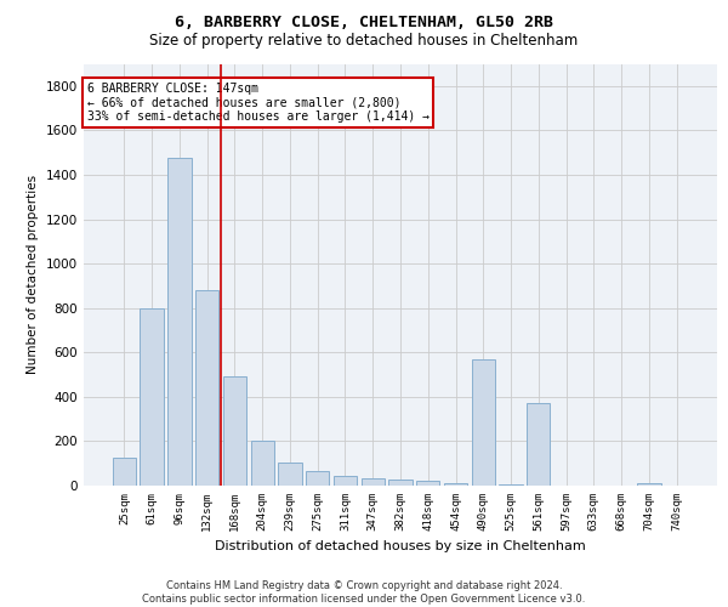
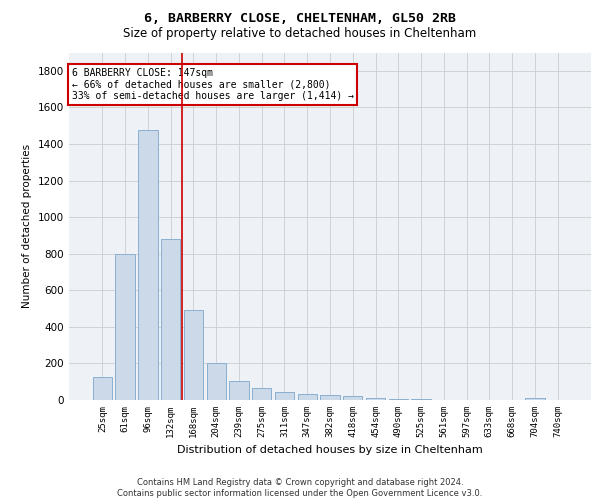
490sqm: 570 -> 0
561sqm: 370 -> 0
